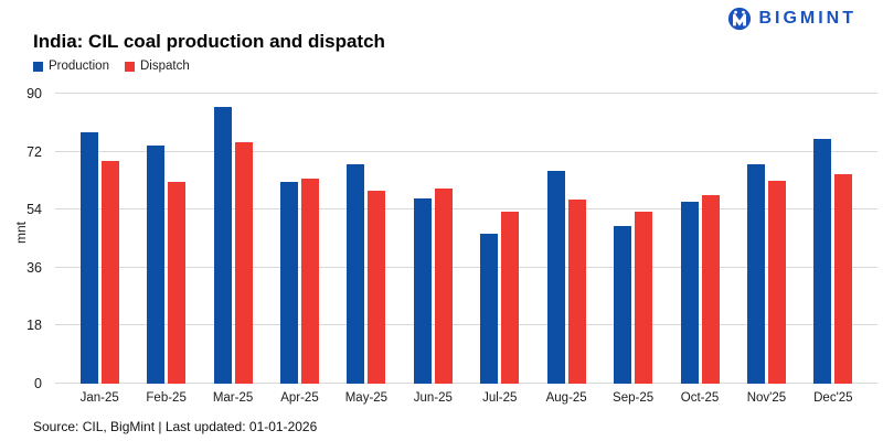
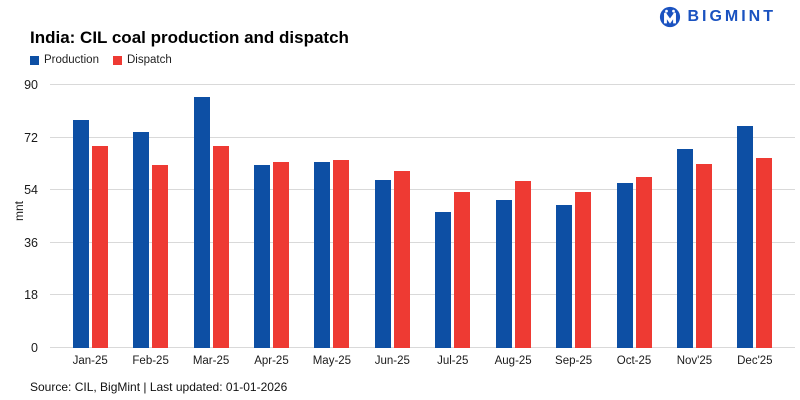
Dispatch/Mar-25: 75 -> 69
Production/May-25: 68 -> 64
Dispatch/May-25: 60 -> 64
Production/Aug-25: 66 -> 50
